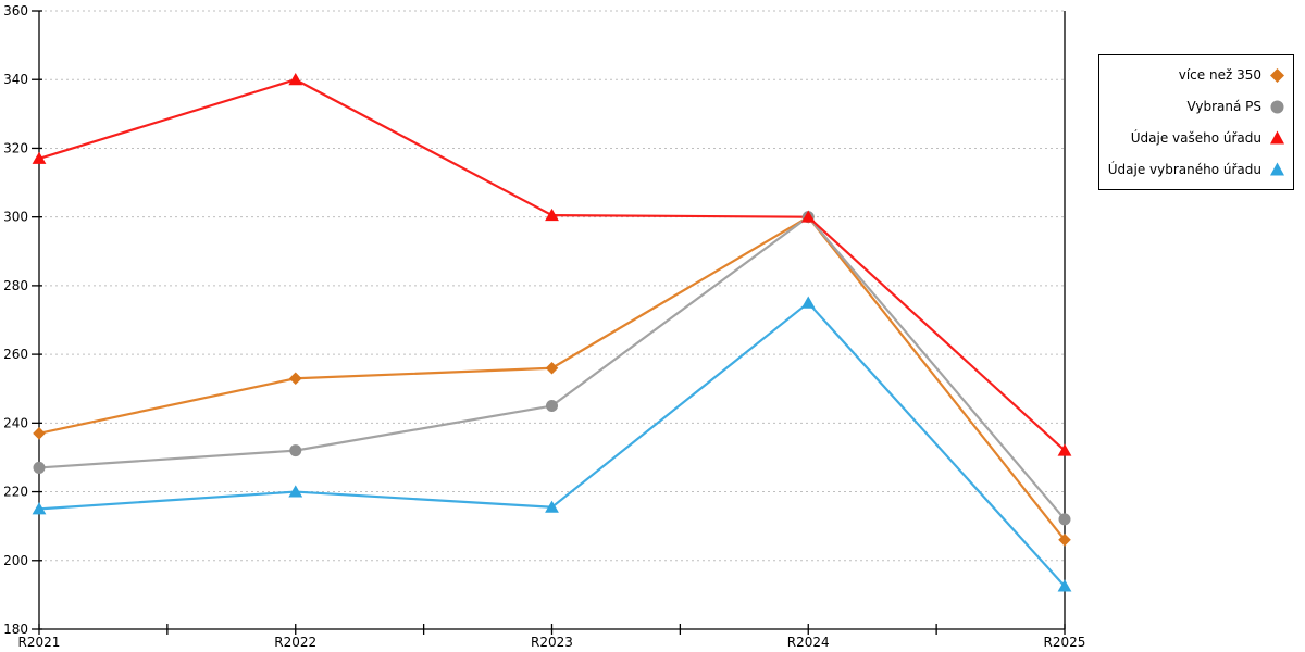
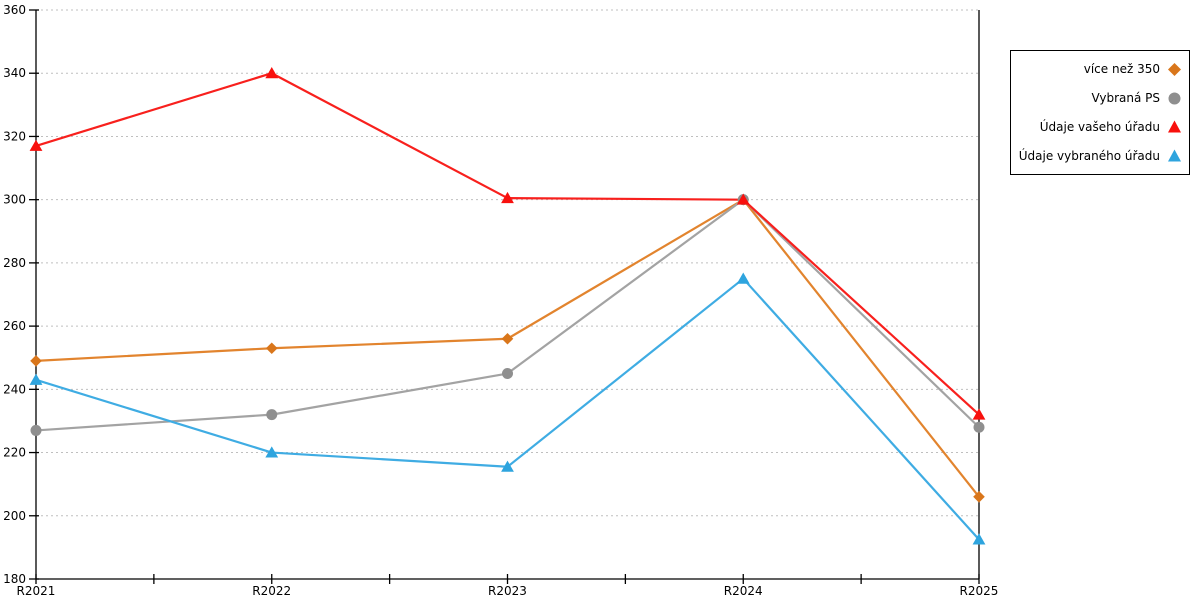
více než 350/R2021: 237 -> 249
Údaje vybraného úřadu/R2021: 215 -> 243
Vybraná PS/R2025: 212 -> 228
